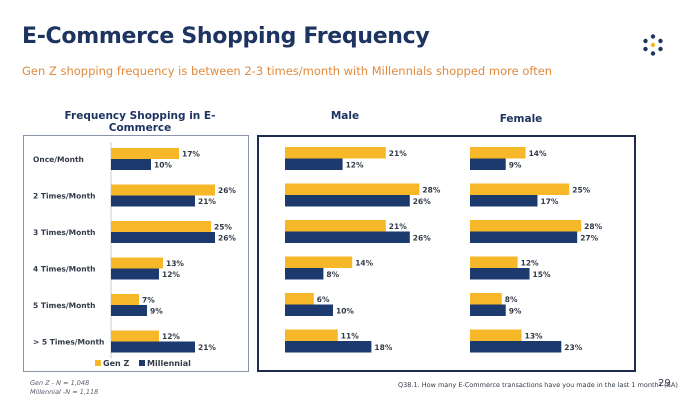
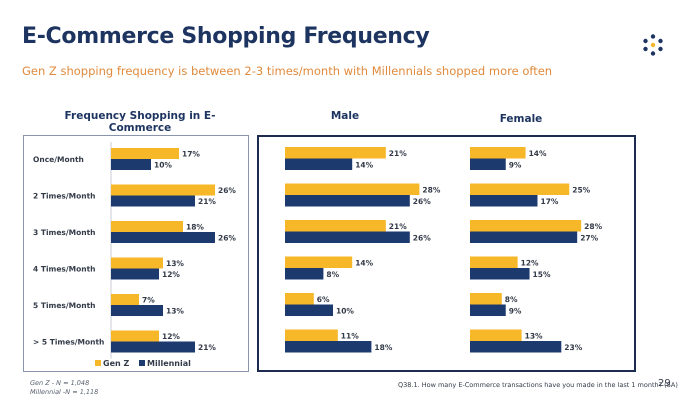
Frequency Shopping in E-Commerce/Gen Z/3 Times/Month: 25% -> 18%
Frequency Shopping in E-Commerce/Millennial/5 Times/Month: 9% -> 13%
Male/Millennial/Once/Month: 12% -> 14%
